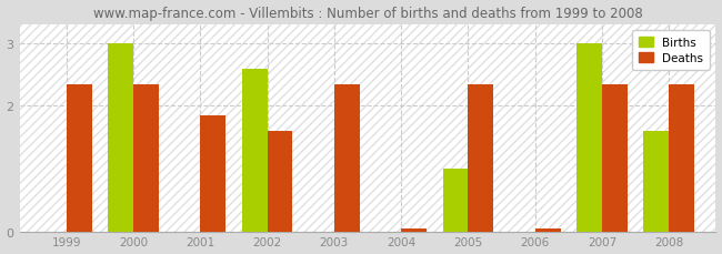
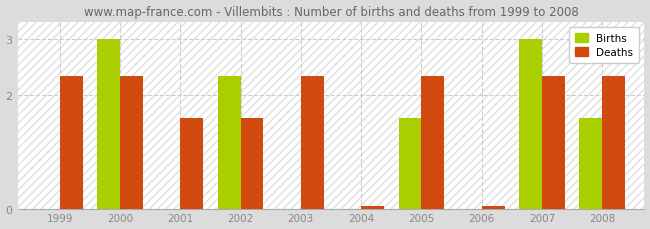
Deaths/2001: 1.84 -> 1.60
Births/2002: 2.58 -> 2.33
Births/2005: 1.00 -> 1.60
